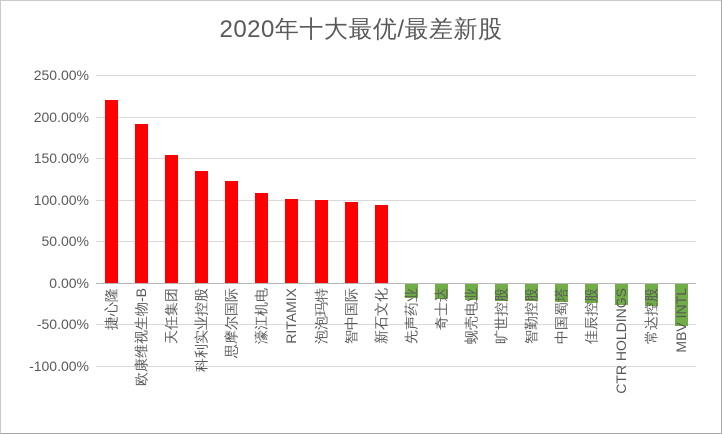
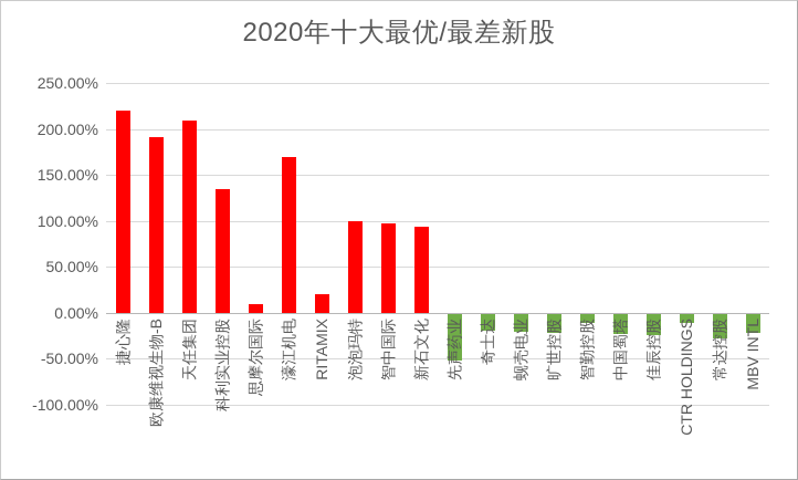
天任集团: 150% -> 210%
思摩尔国际: 120% -> 10%
濠江机电: 110% -> 170%
RITAMIX: 100% -> 20%
先声药业: -20% -> -50%
智勤控股: -20% -> -10%
CTR HOLDINGS: -20% -> -10%
MBV INTL: -50% -> -20%
